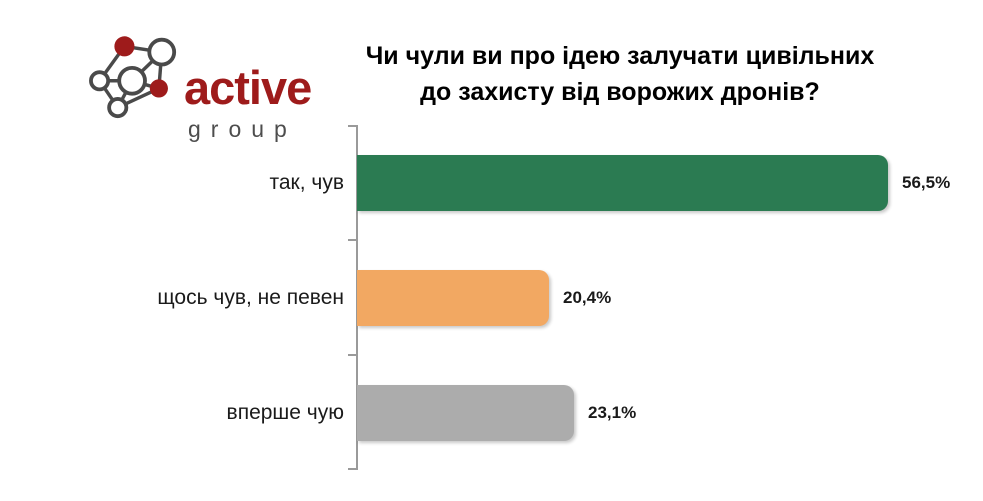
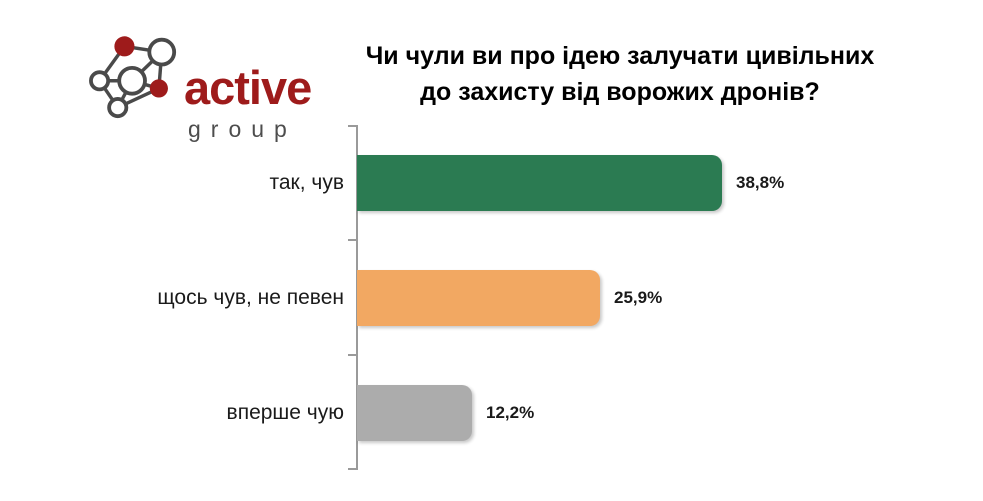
так, чув: 56,5% -> 38,8%
щось чув, не певен: 20,4% -> 25,9%
вперше чую: 23,1% -> 12,2%
